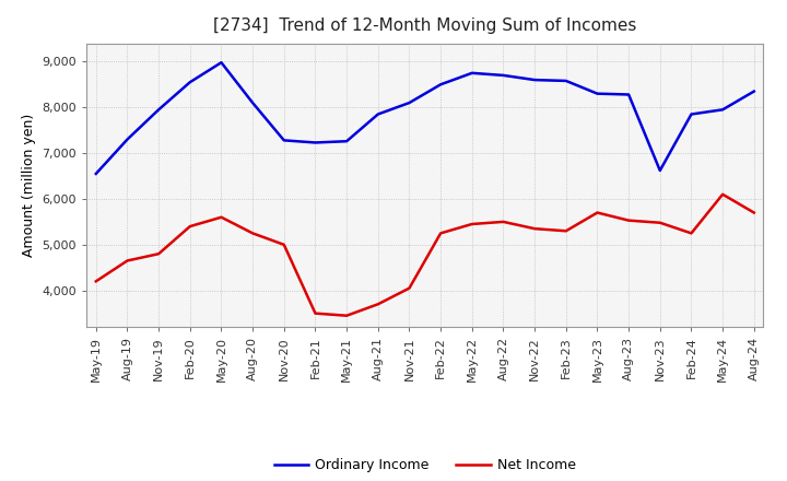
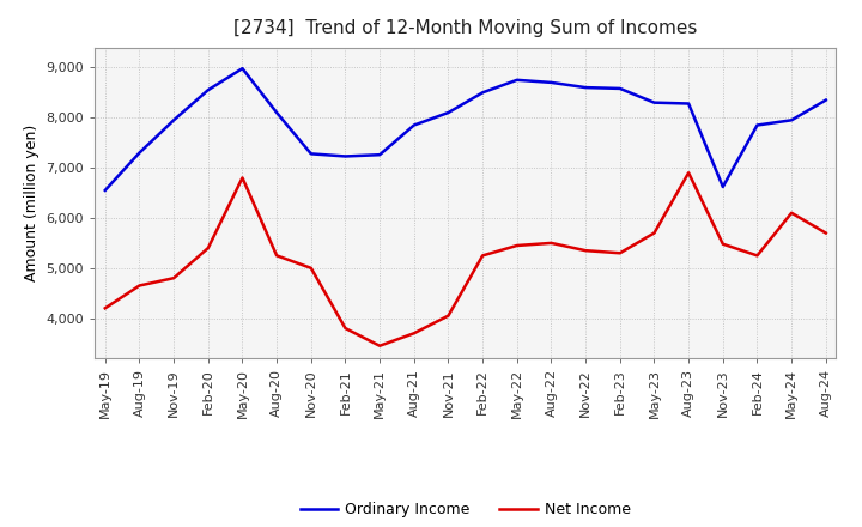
Net Income/May-20: 5,600 -> 6,800
Net Income/Feb-21: 3,500 -> 3,800
Net Income/Aug-23: 5,530 -> 6,900
